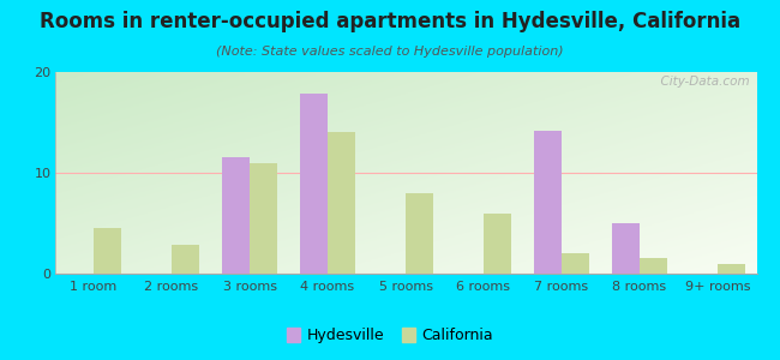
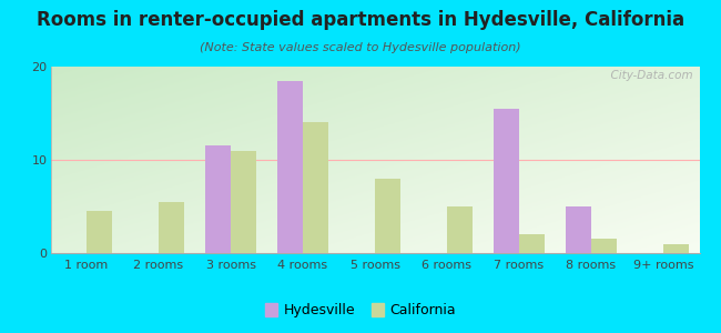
California/2 rooms: 2.8 -> 5.5
Hydesville/4 rooms: 17.8 -> 18.5
California/6 rooms: 6.0 -> 5.0
Hydesville/7 rooms: 14.2 -> 15.5
